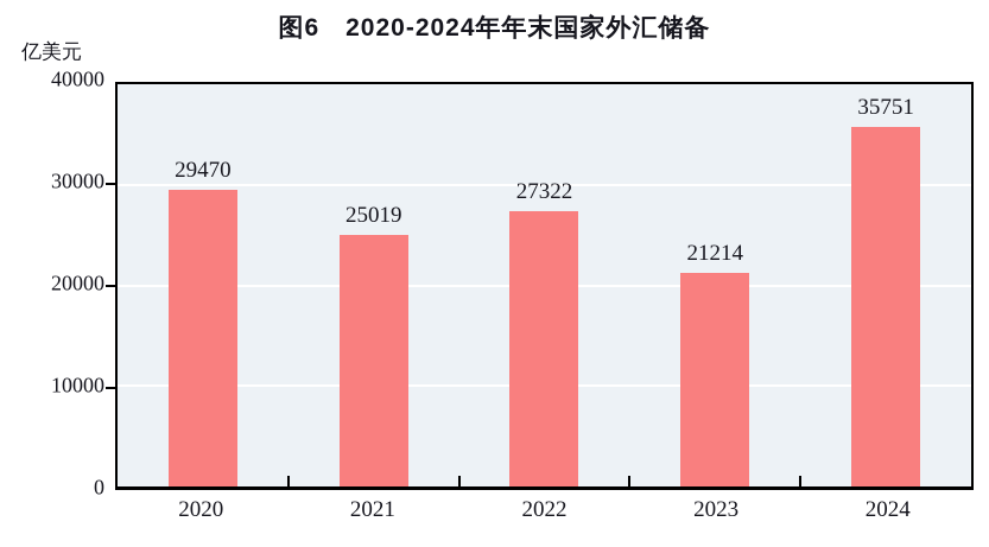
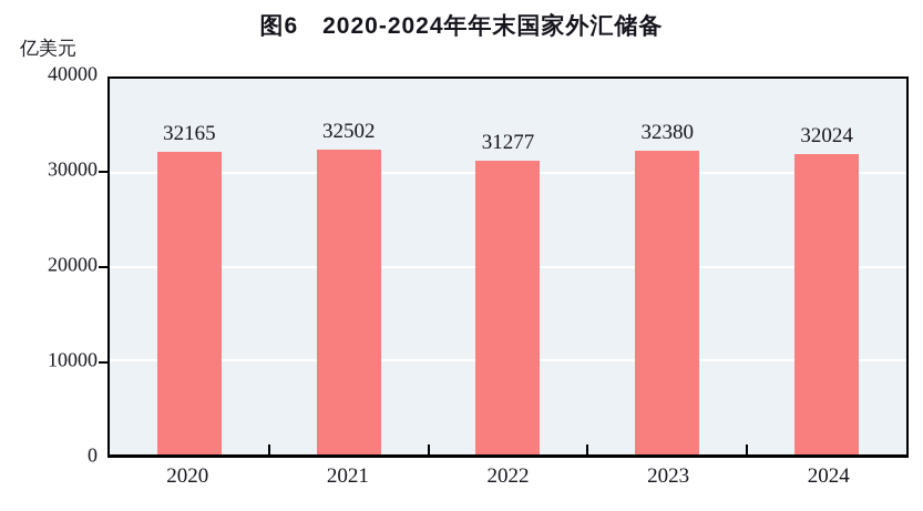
2020: 29470 -> 32165
2021: 25019 -> 32502
2022: 27322 -> 31277
2023: 21214 -> 32380
2024: 35751 -> 32024
